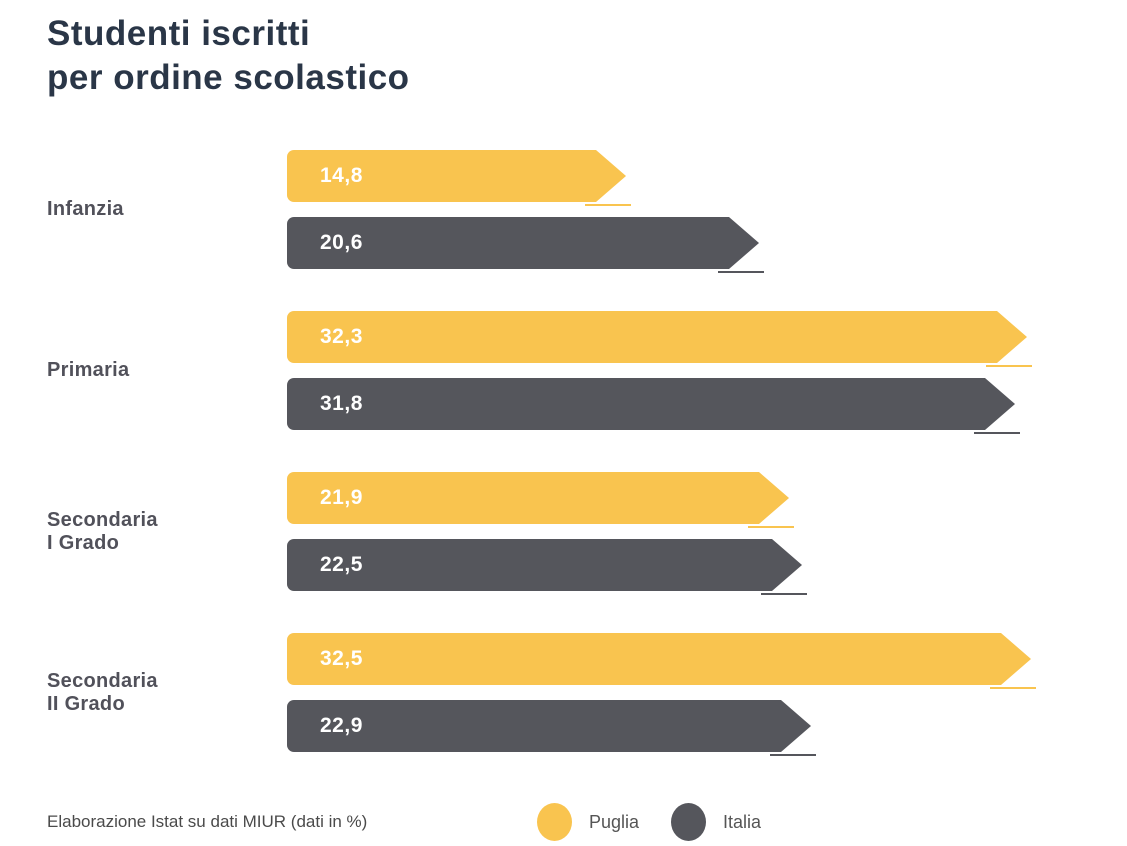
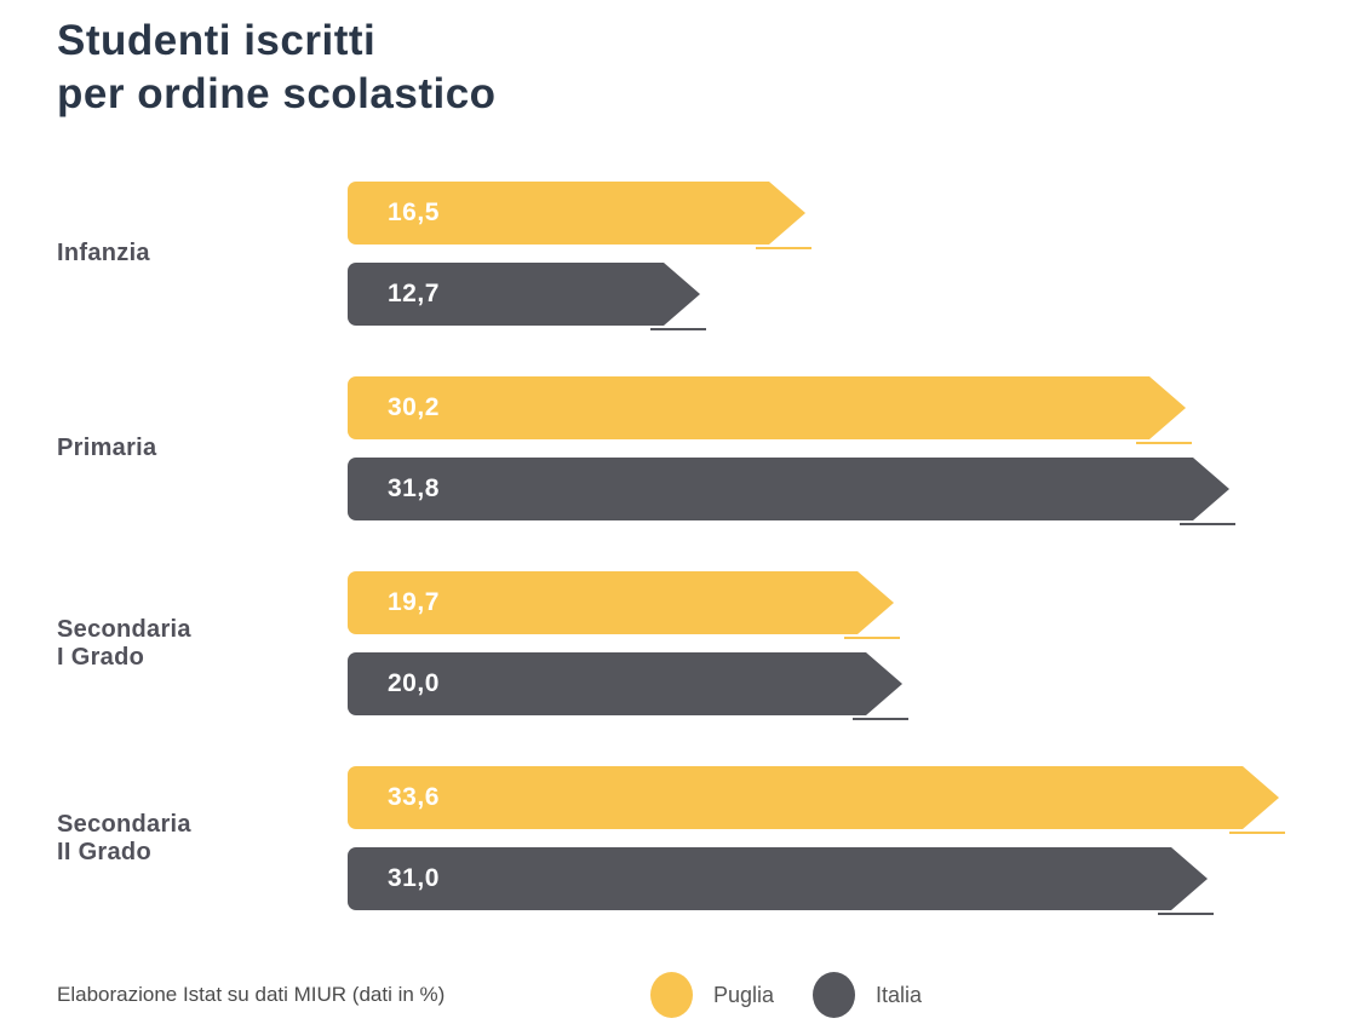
Puglia/Infanzia: 14,8 -> 16,5
Italia/Infanzia: 20,6 -> 12,7
Puglia/Primaria: 32,3 -> 30,2
Puglia/Secondaria I Grado: 21,9 -> 19,7
Italia/Secondaria I Grado: 22,5 -> 20,0
Puglia/Secondaria II Grado: 32,5 -> 33,6
Italia/Secondaria II Grado: 22,9 -> 31,0
